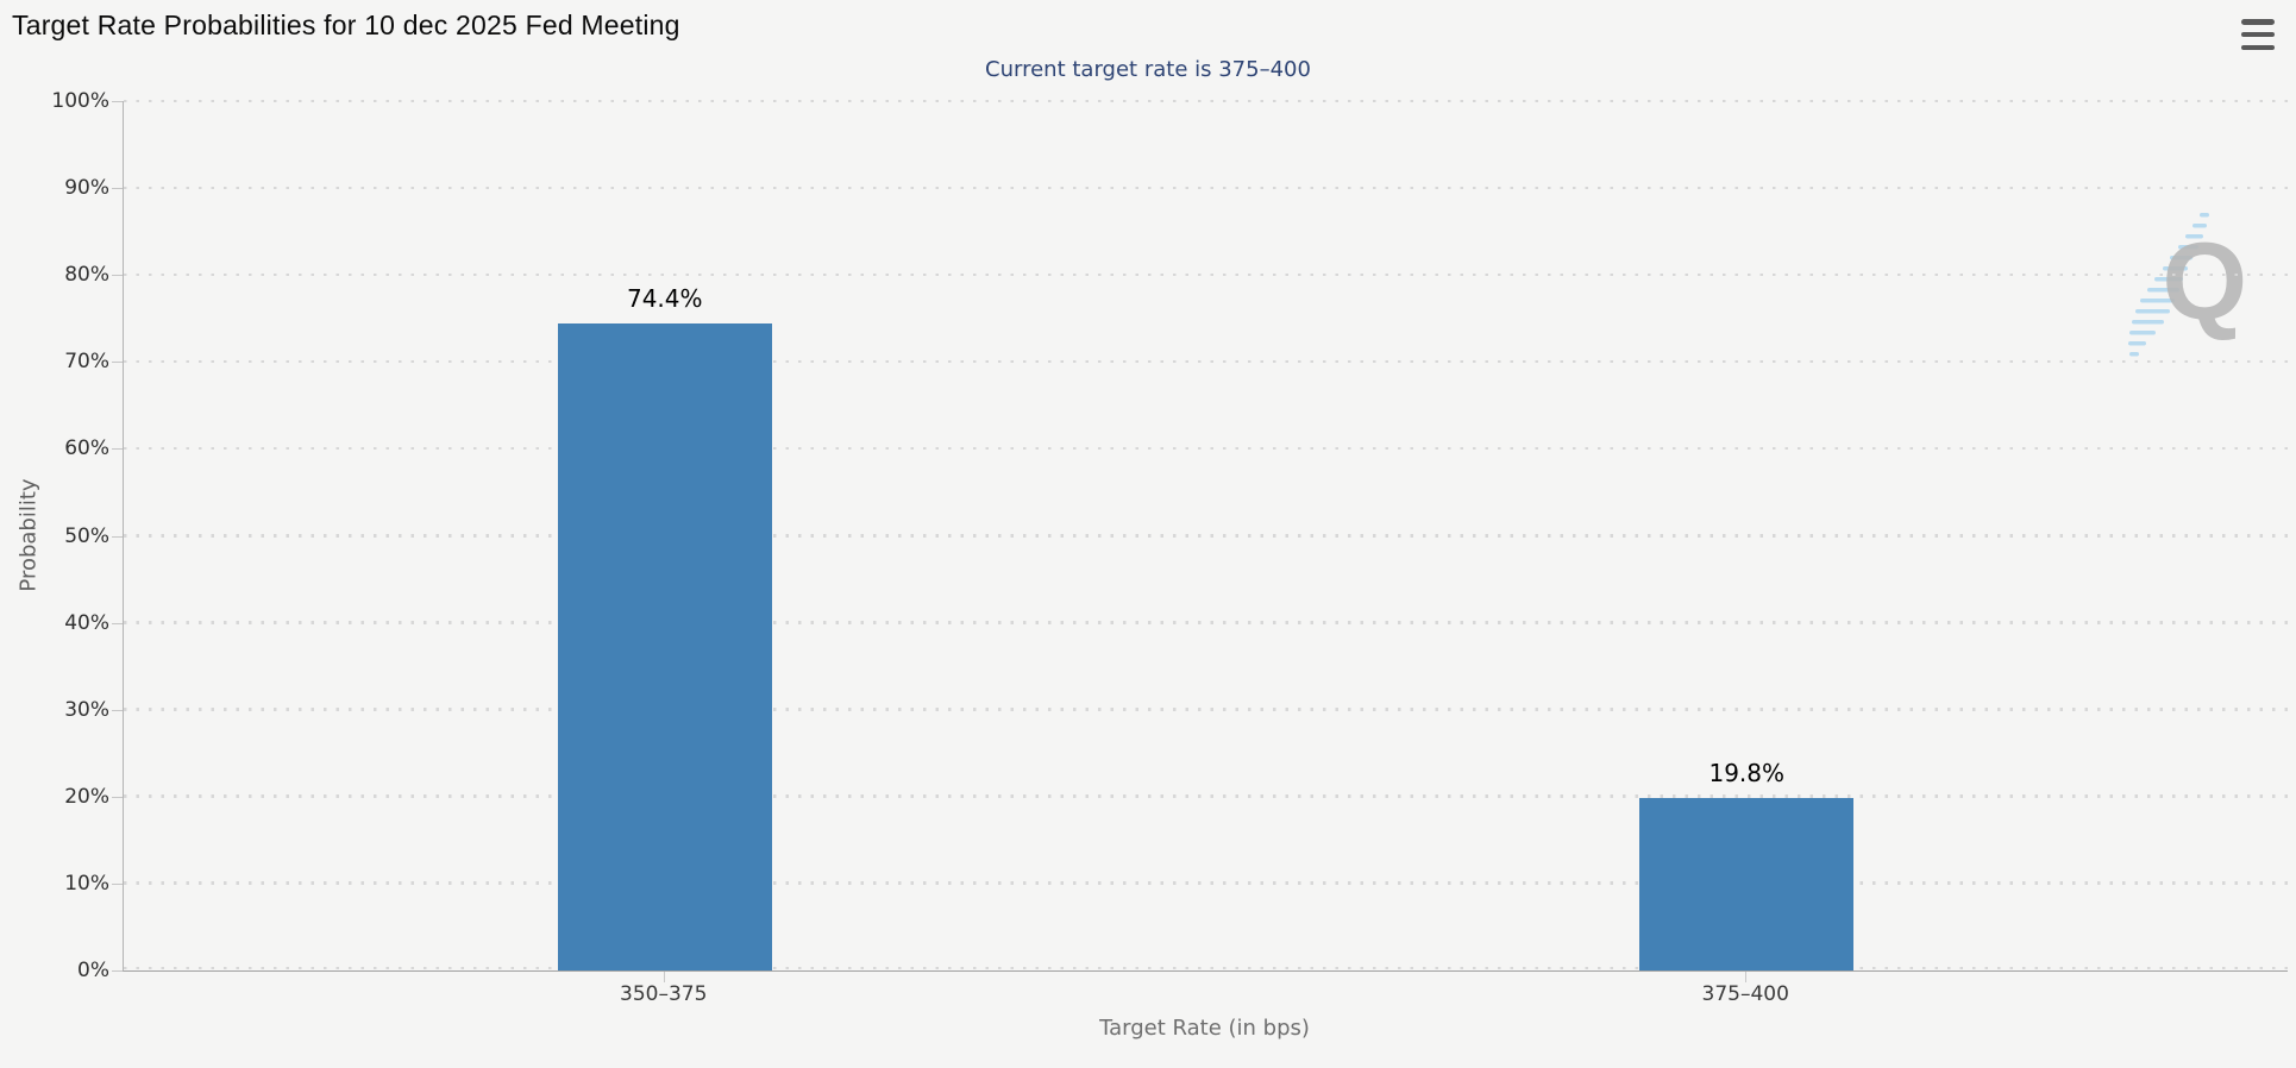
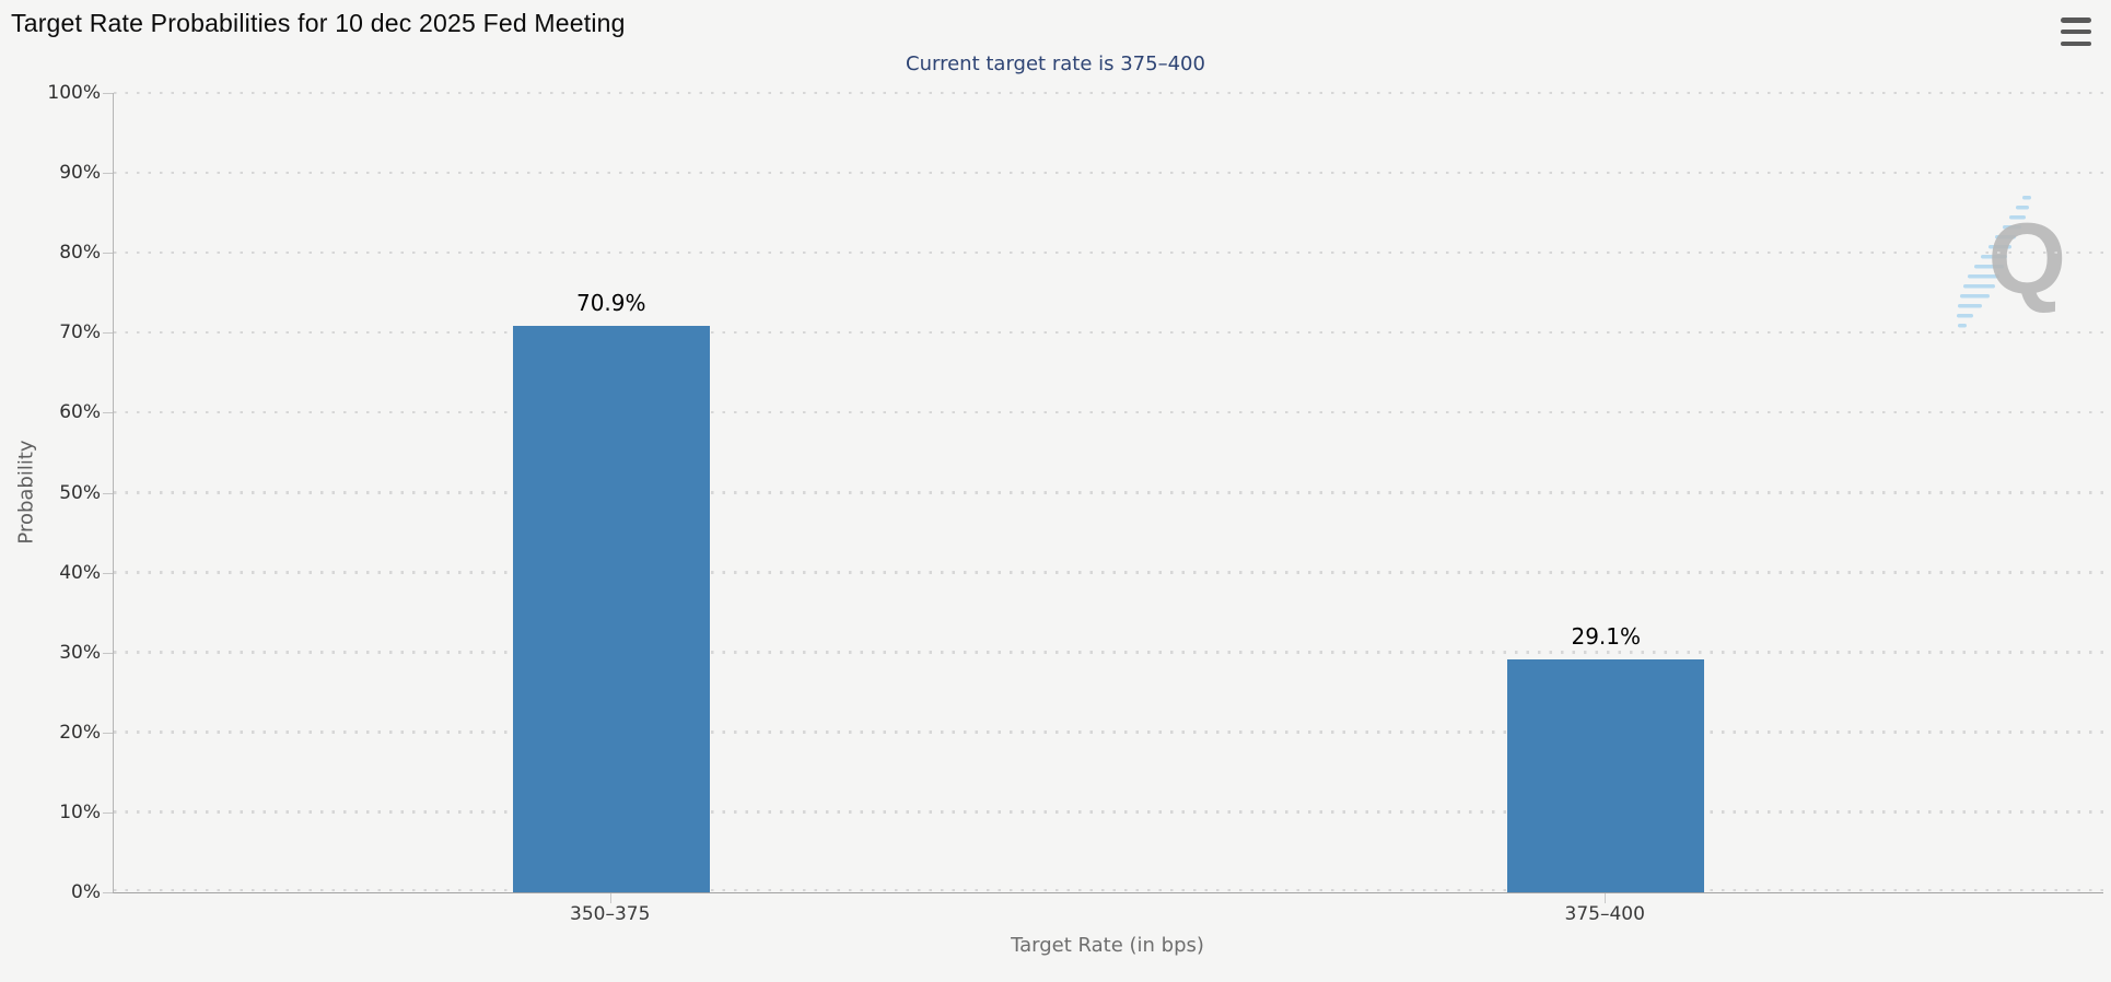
350–375: 74.4% -> 70.9%
375–400: 19.8% -> 29.1%
